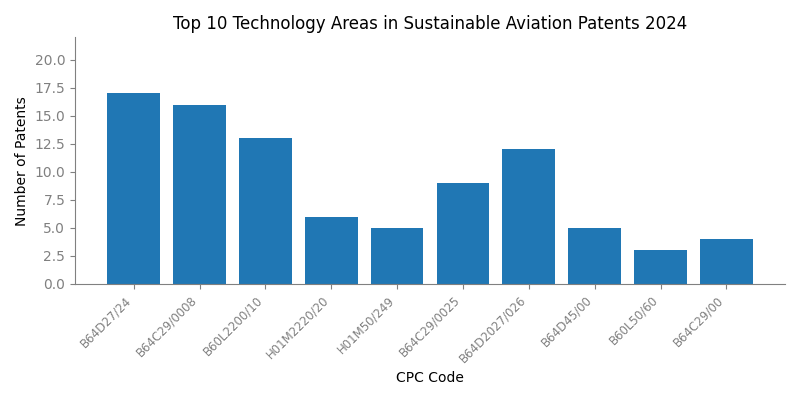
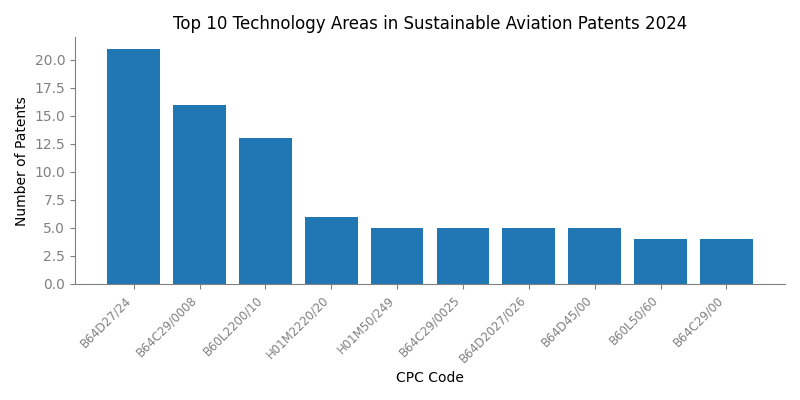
B64D27/24: 17 -> 21
B64C29/0025: 9 -> 5
B64D2027/026: 12 -> 5
B60L50/60: 3 -> 4
